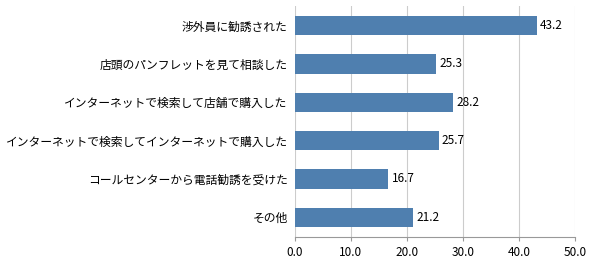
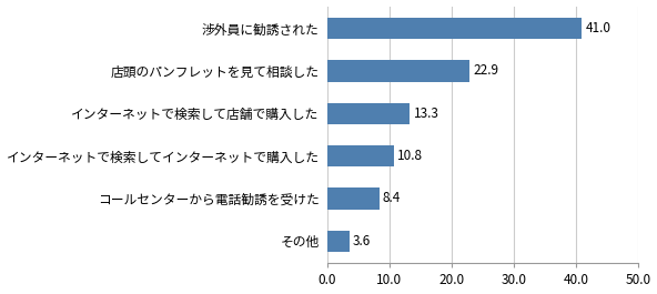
渉外員に勧誘された: 43.2 -> 41.0
店頭のパンフレットを見て相談した: 25.3 -> 22.9
インターネットで検索して店舗で購入した: 28.2 -> 13.3
インターネットで検索してインターネットで購入した: 25.7 -> 10.8
コールセンターから電話勧誘を受けた: 16.7 -> 8.4
その他: 21.2 -> 3.6
